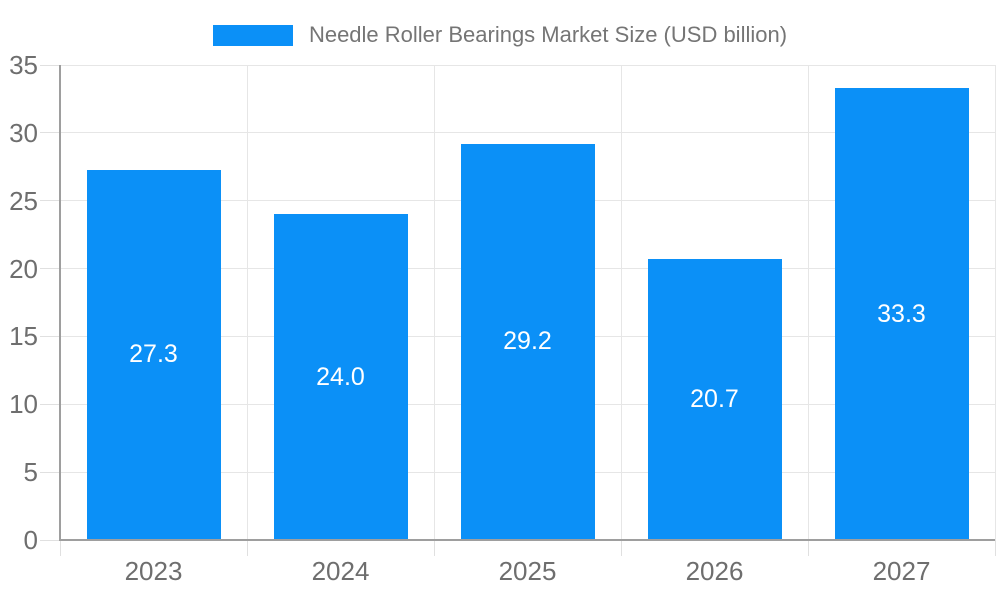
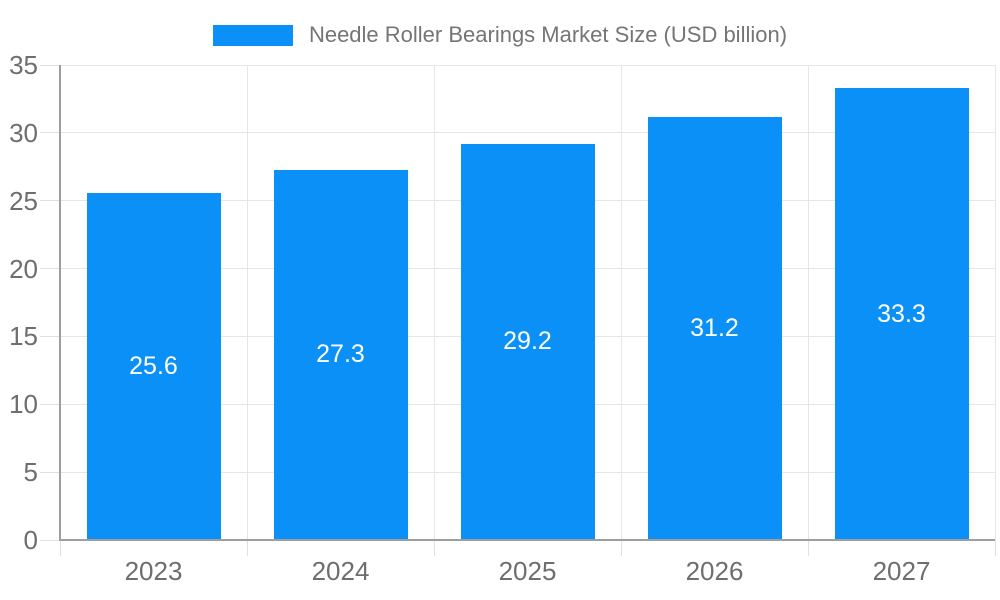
2023: 27.3 -> 25.6
2024: 24.0 -> 27.3
2026: 20.7 -> 31.2
